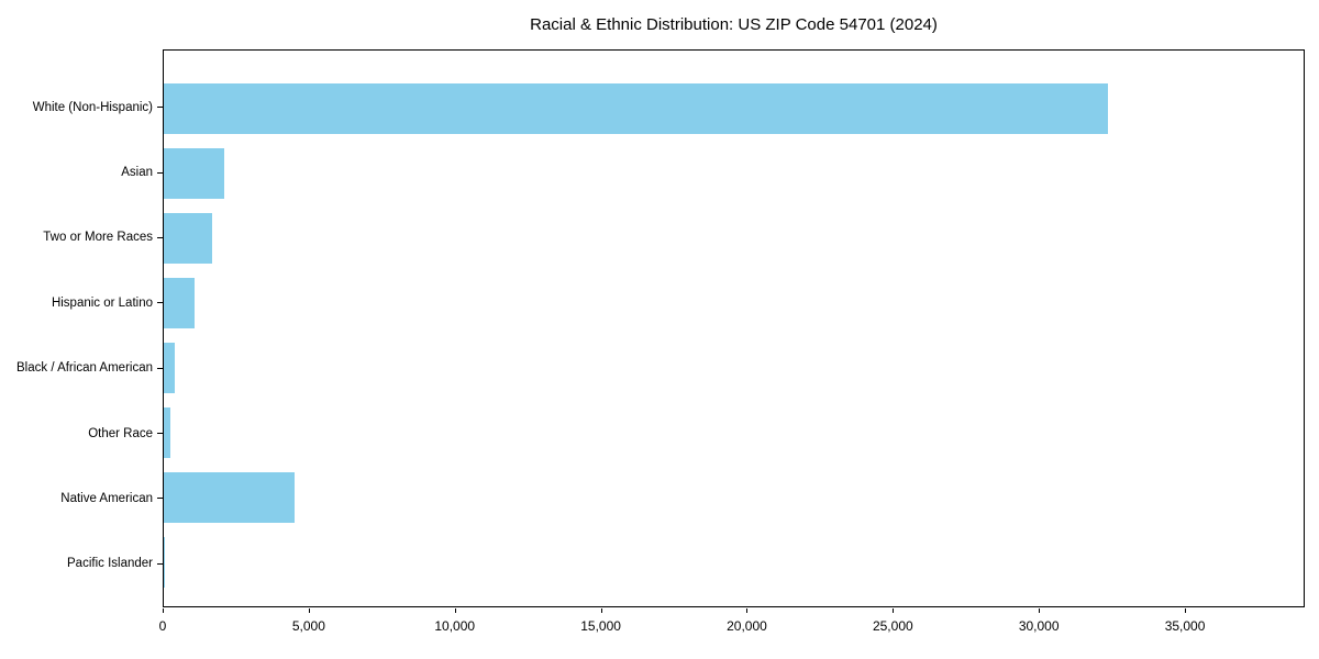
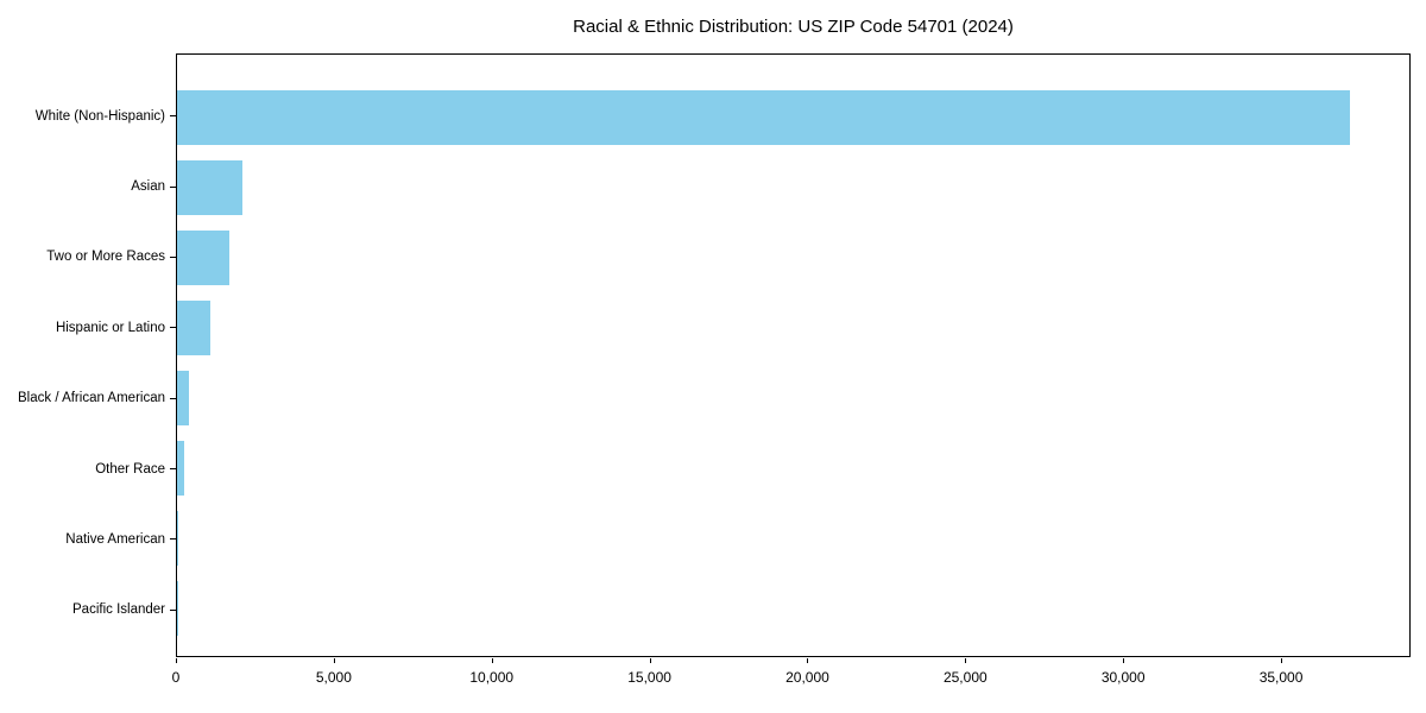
White (Non-Hispanic): 32400 -> 37200
Native American: 4500 -> 100
